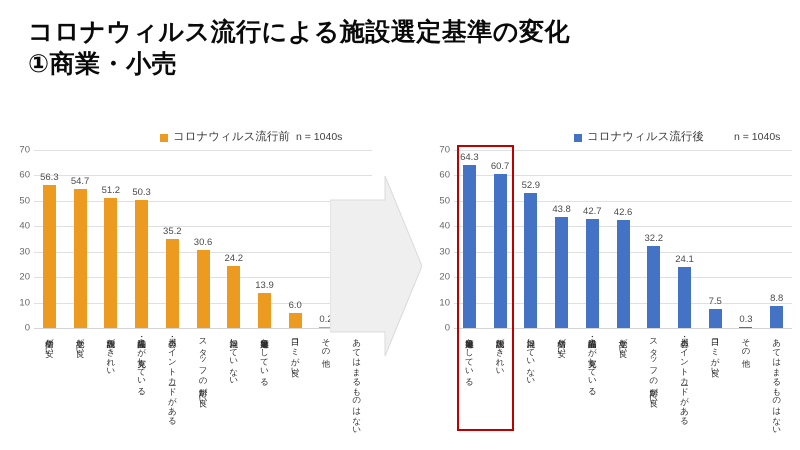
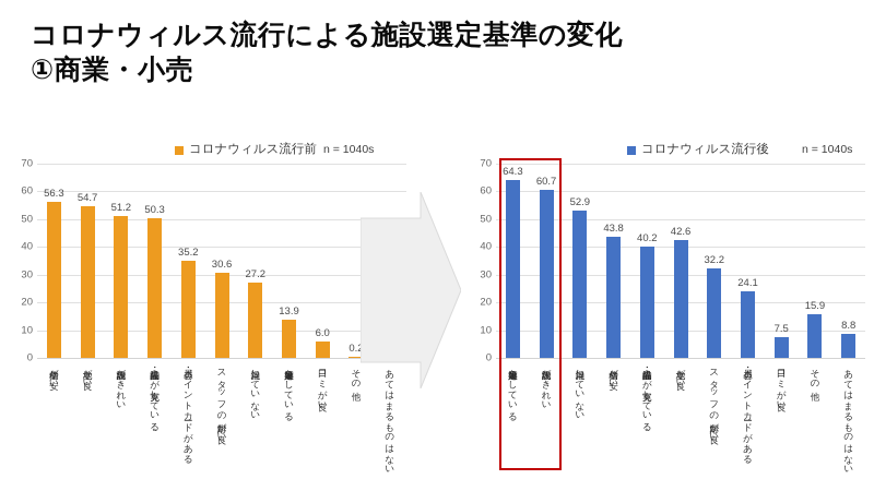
コロナウィルス流行前/混雑していない: 24.2 -> 27.2
コロナウィルス流行後/設備・品揃えが充実している: 42.7 -> 40.2
コロナウィルス流行後/その他: 0.3 -> 15.9
